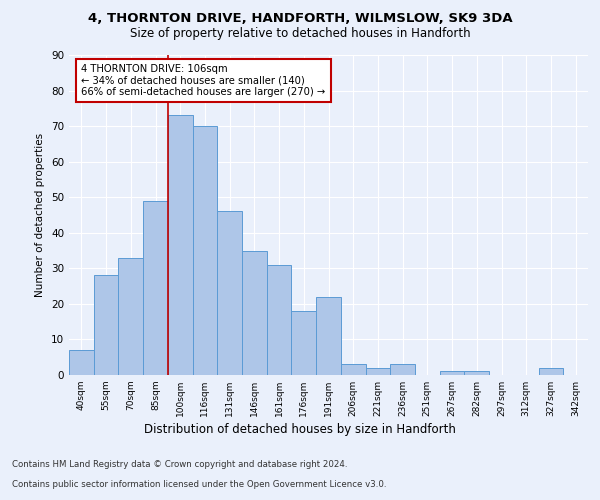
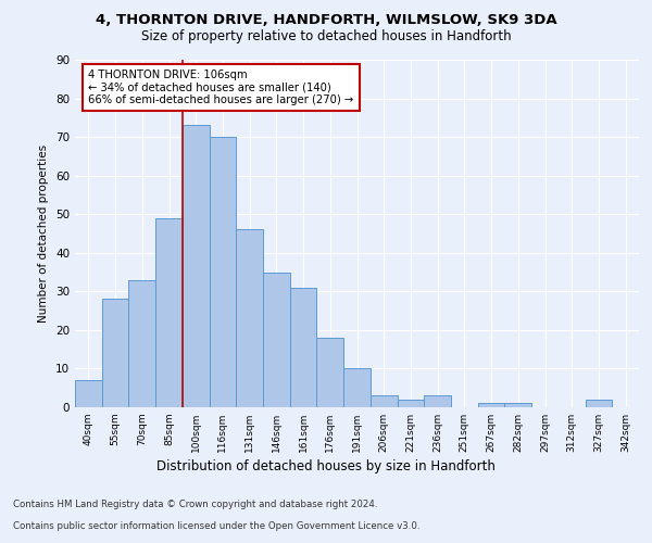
191sqm: 22 -> 10
